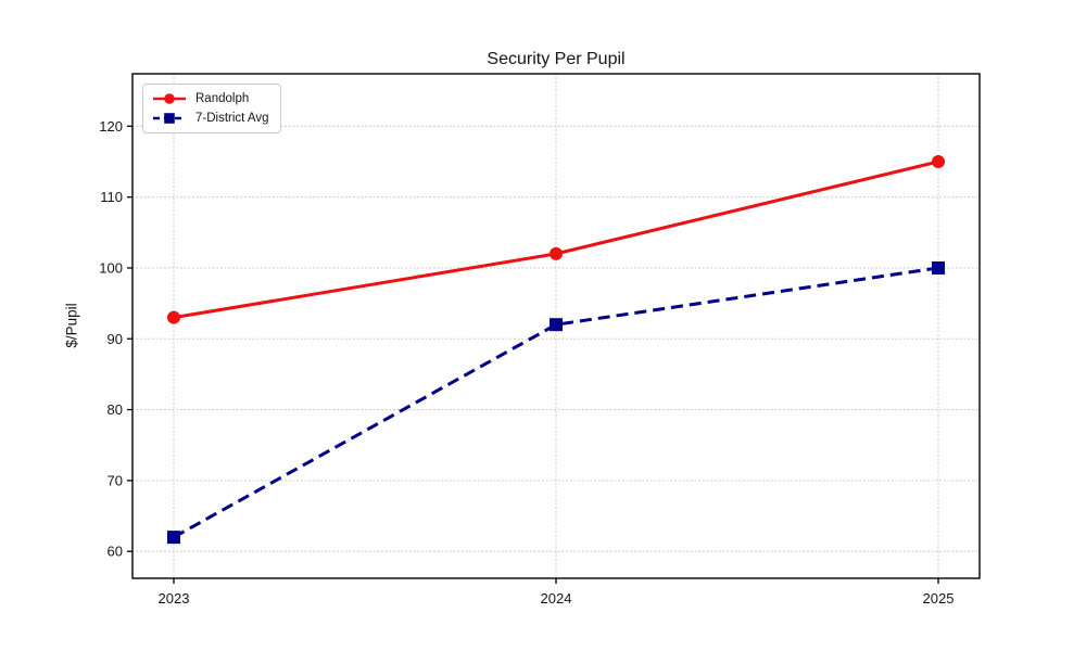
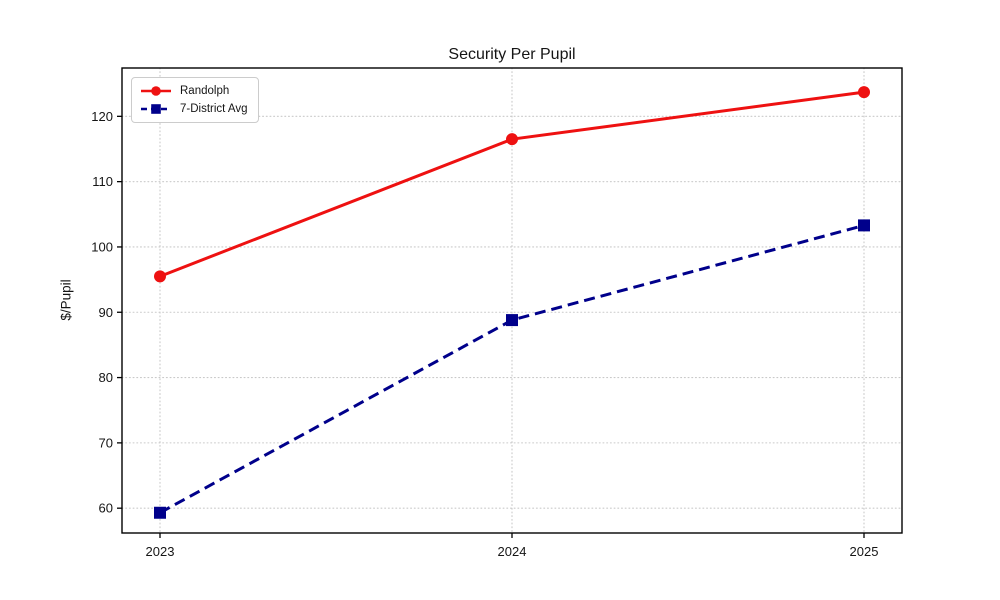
Randolph/2023: 93 -> 96
7-District Avg/2023: 62 -> 59
Randolph/2024: 102 -> 116
7-District Avg/2024: 92 -> 89
Randolph/2025: 115 -> 124
7-District Avg/2025: 100 -> 103
